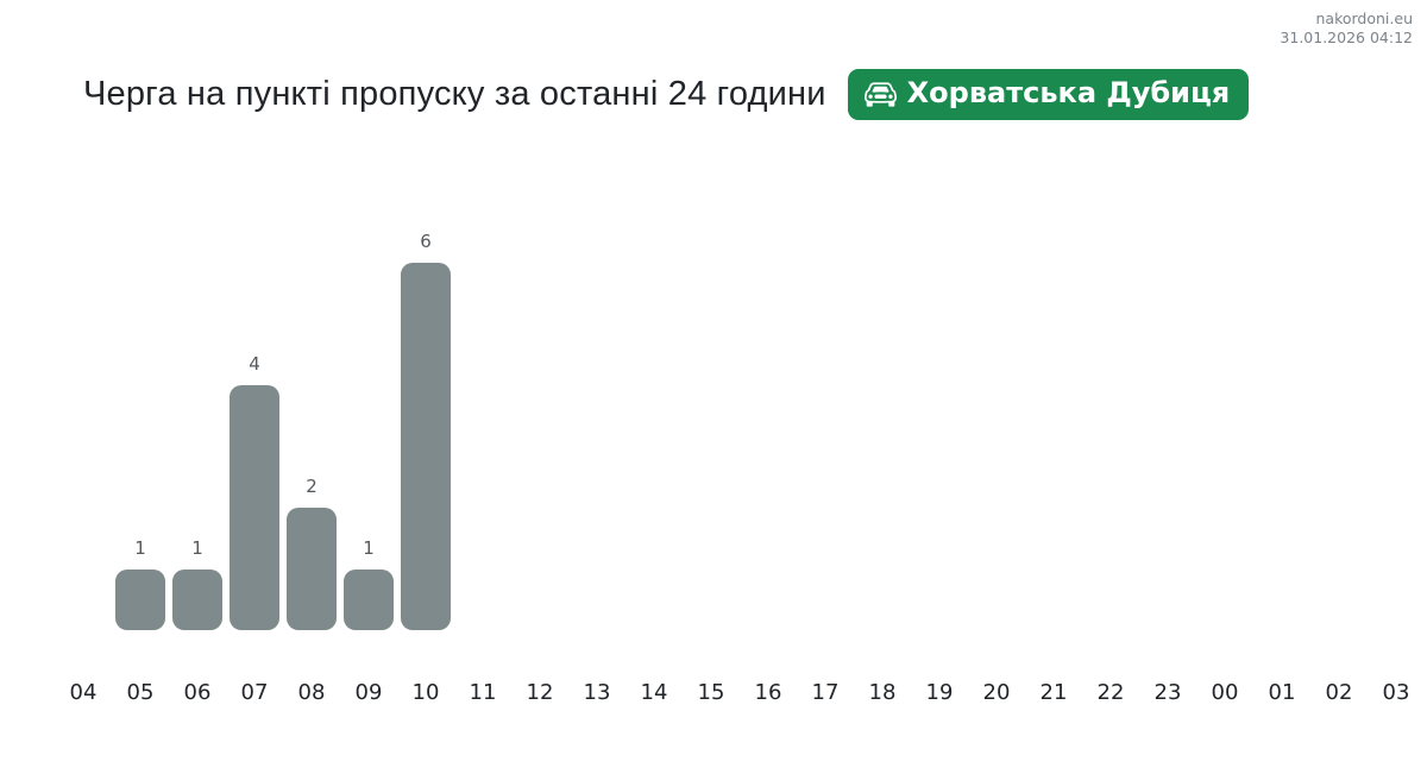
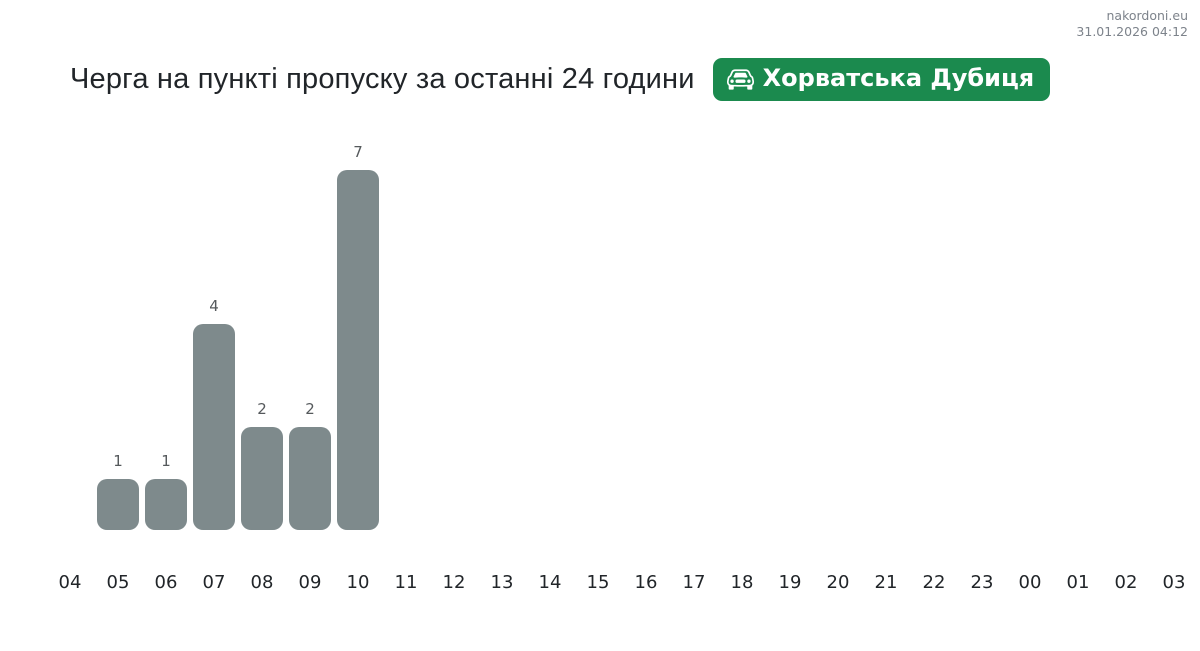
09: 1 -> 2
10: 6 -> 7
